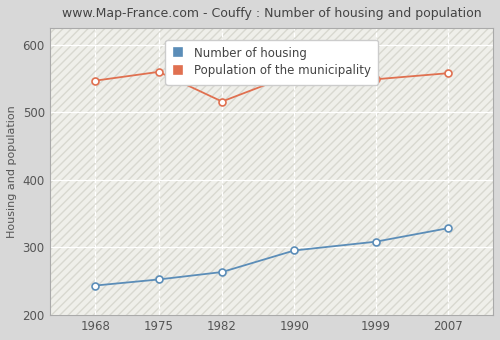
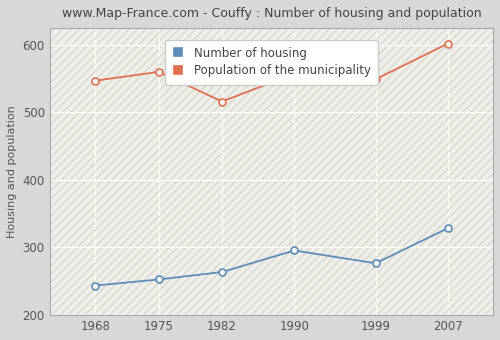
Number of housing/1999: 308 -> 276
Population of the municipality/2007: 558 -> 602
